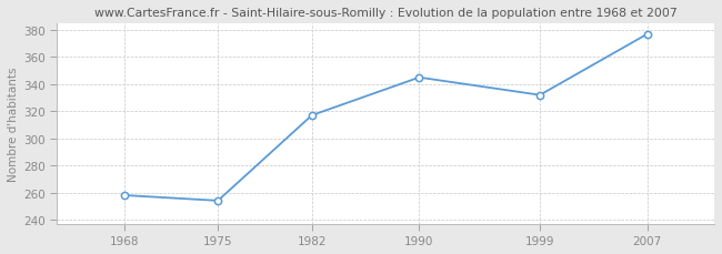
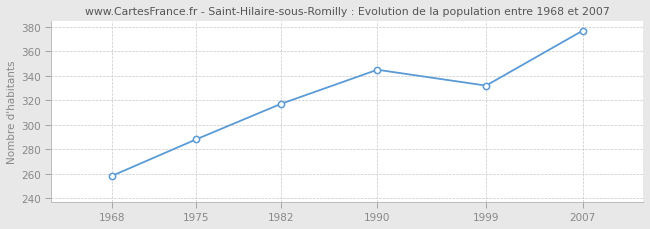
1975: 254 -> 288
